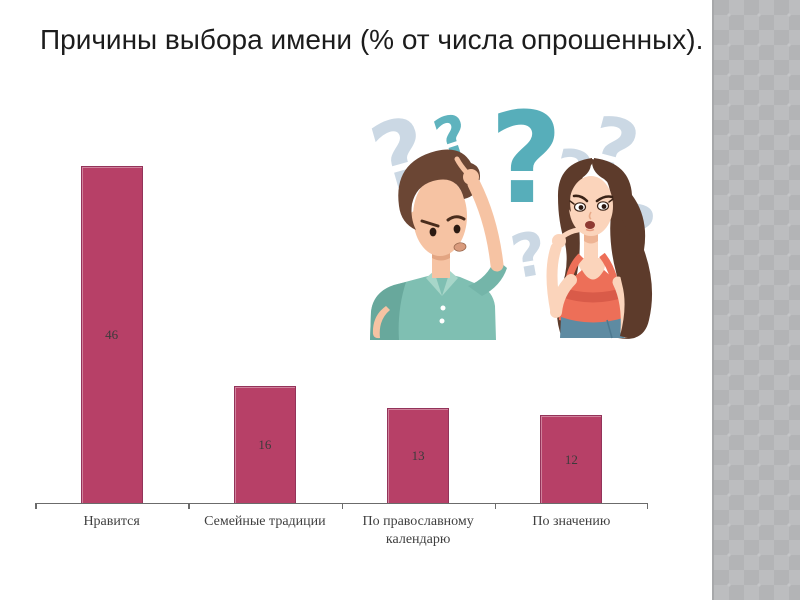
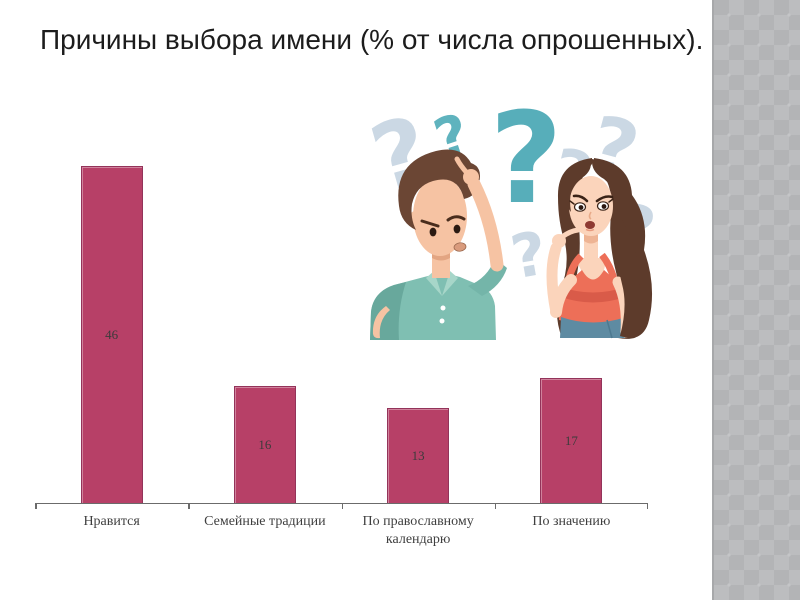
По значению: 12 -> 17
